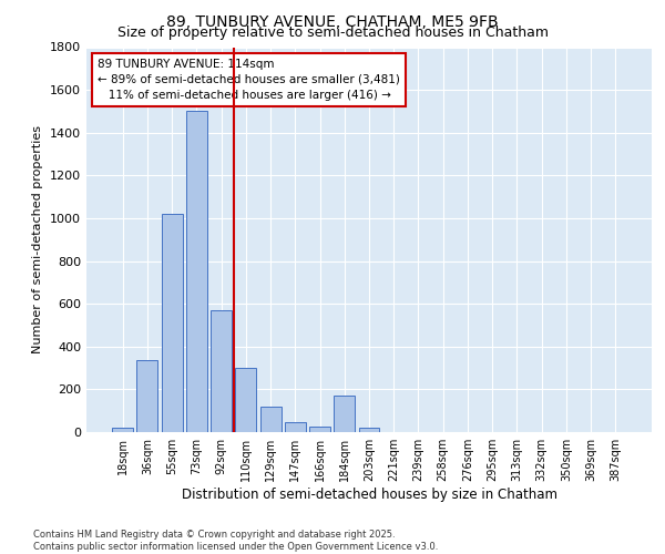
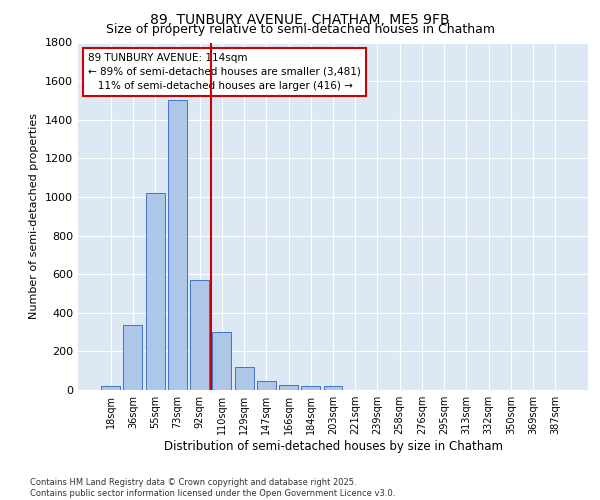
184sqm: 170 -> 20
